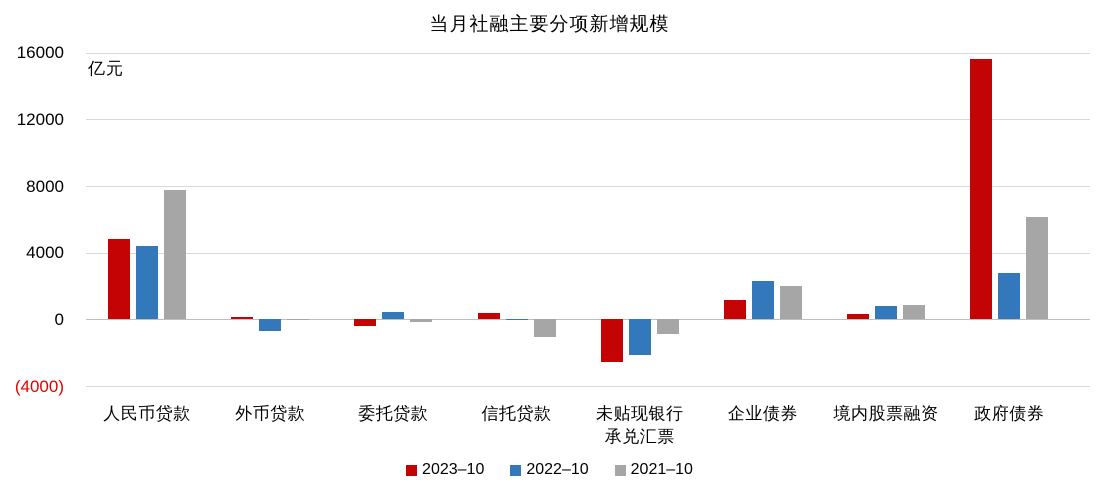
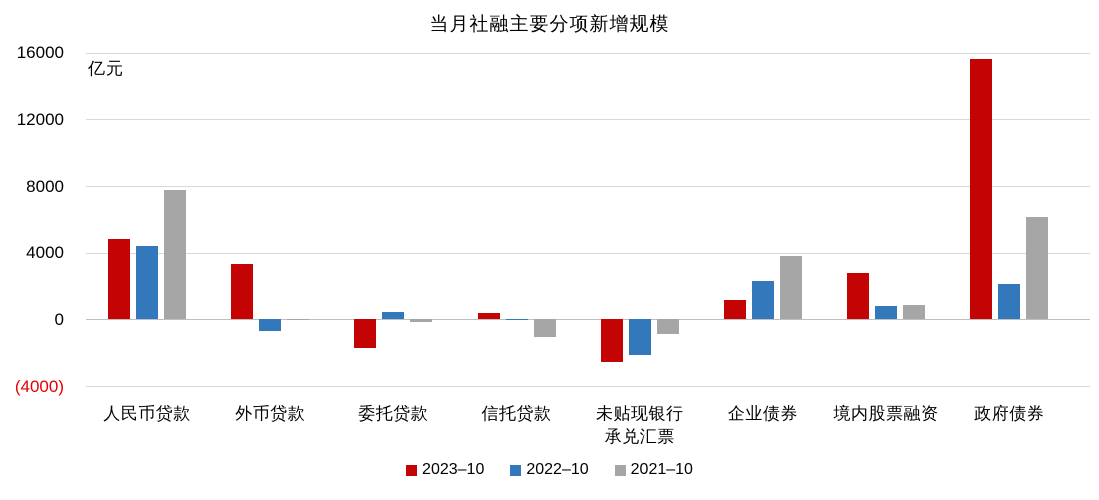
2023–10/外币贷款: 200 -> 3300
2023–10/委托贷款: -400 -> -1700
2021–10/企业债券: 2000 -> 3800
2023–10/境内股票融资: 300 -> 2800
2022–10/政府债券: 2800 -> 2100
